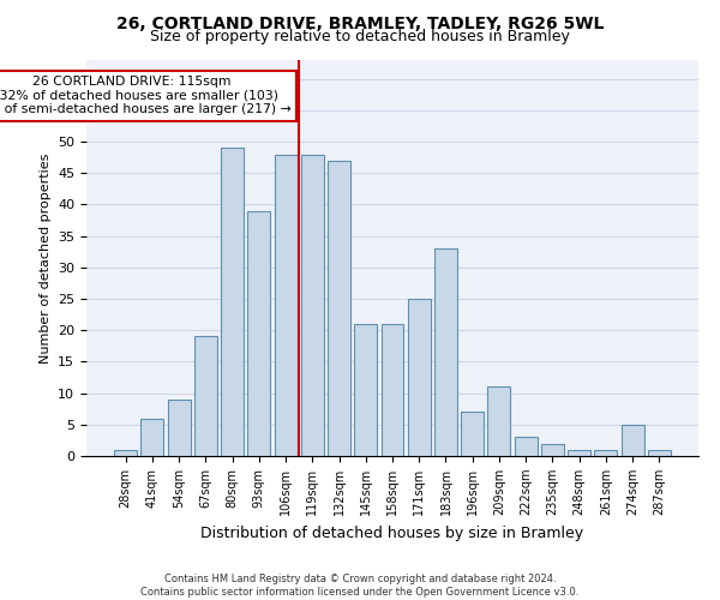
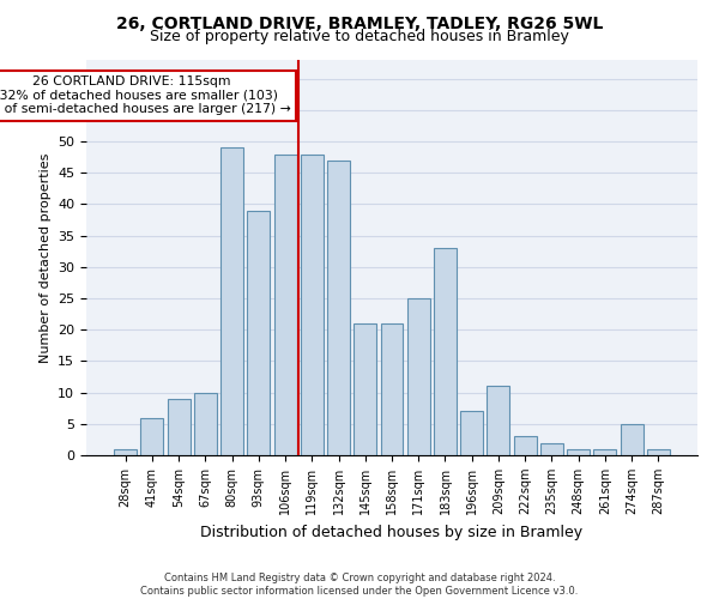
67sqm: 19 -> 10
